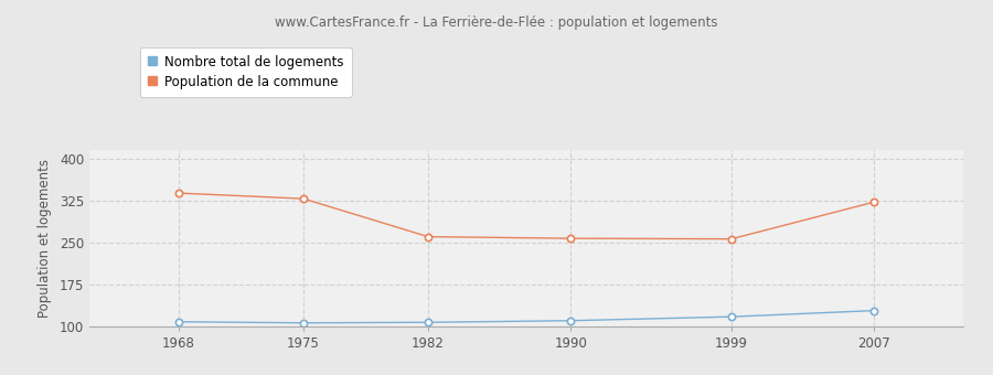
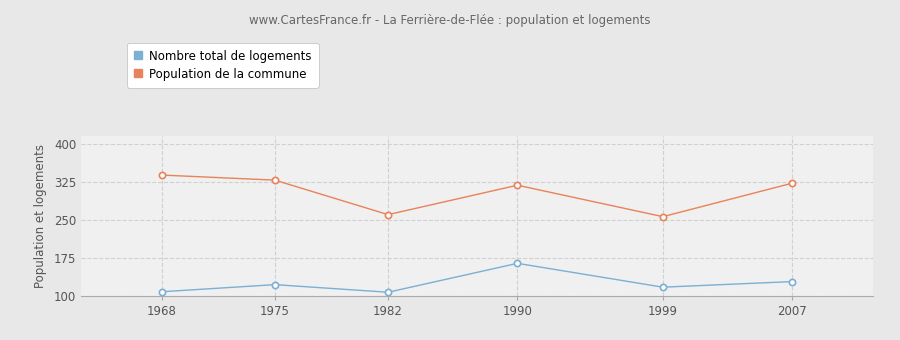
Nombre total de logements/1975: 106 -> 122
Nombre total de logements/1990: 110 -> 164
Population de la commune/1990: 257 -> 318
